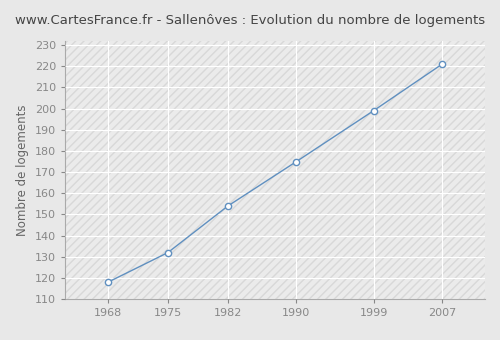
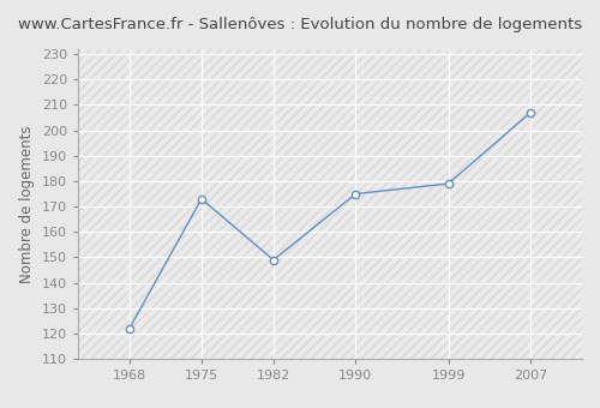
1968: 118 -> 122
1975: 132 -> 173
1982: 154 -> 149
1999: 199 -> 179
2007: 221 -> 207
